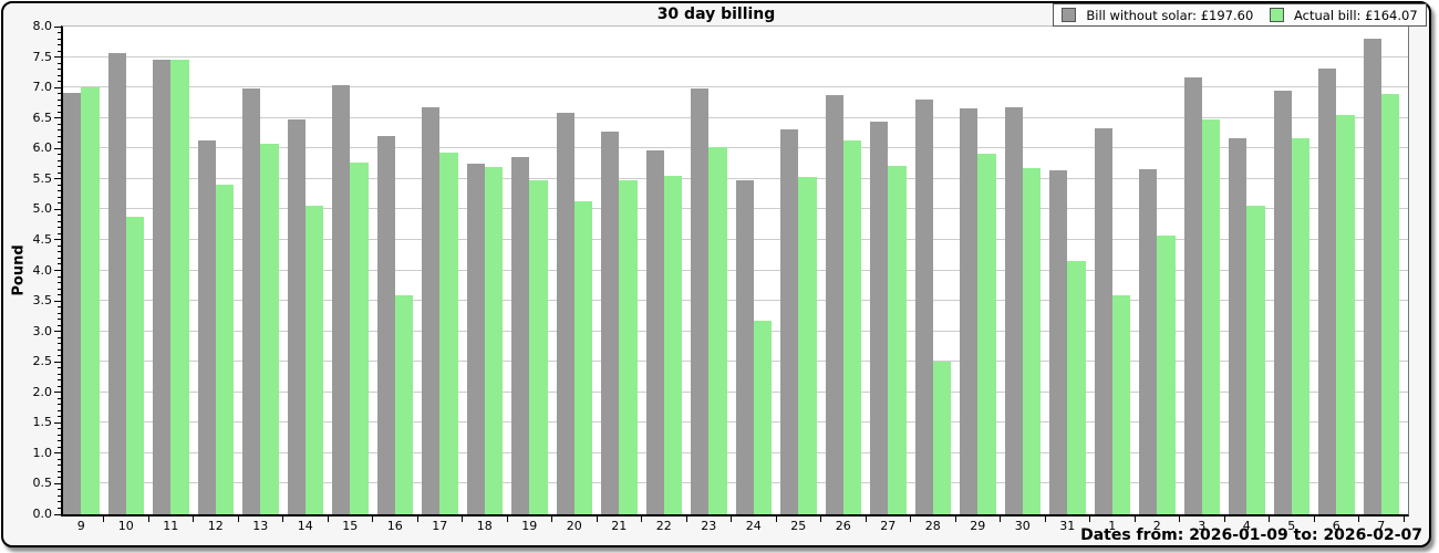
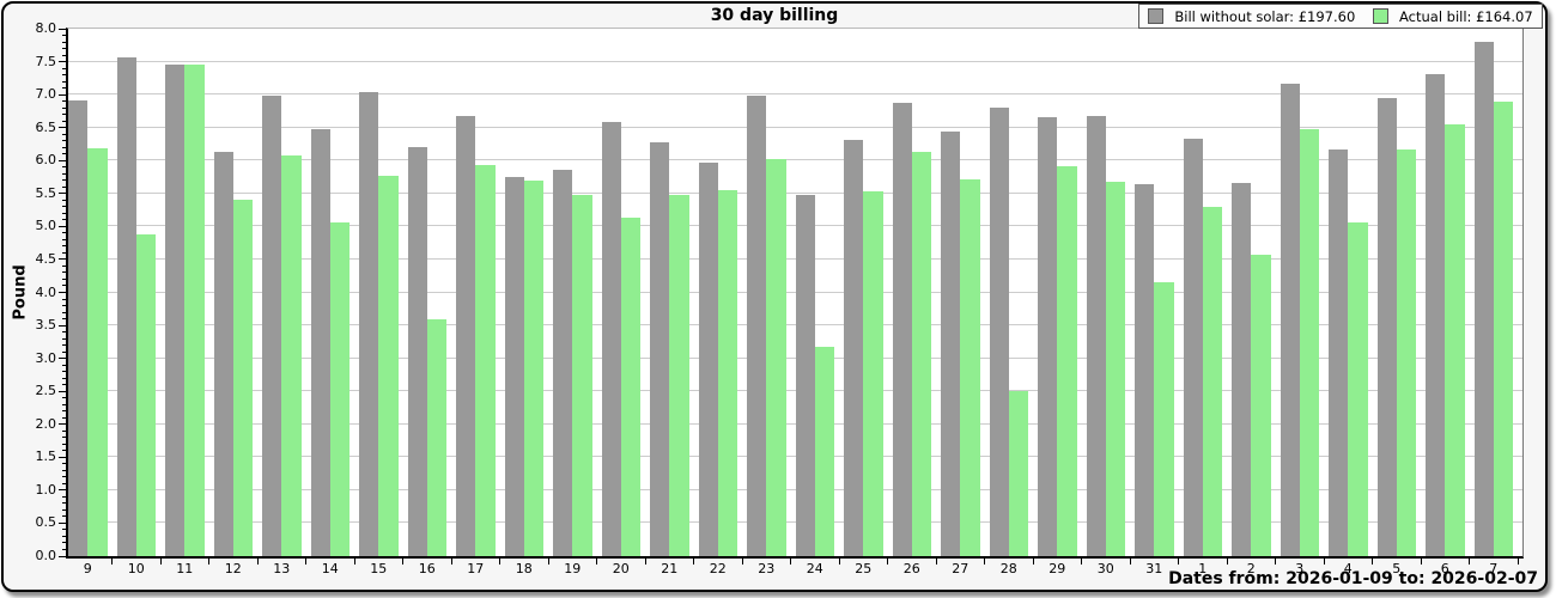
Actual bill: £164.07/9: 7.0 -> 6.2
Actual bill: £164.07/1: 3.6 -> 5.3
